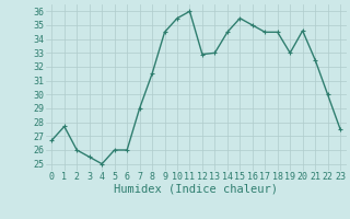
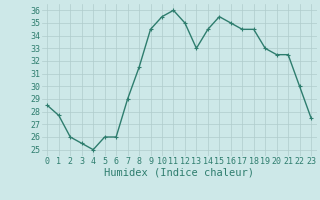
0: 26.7 -> 28.5
12: 32.9 -> 35.0
20: 34.6 -> 32.5
